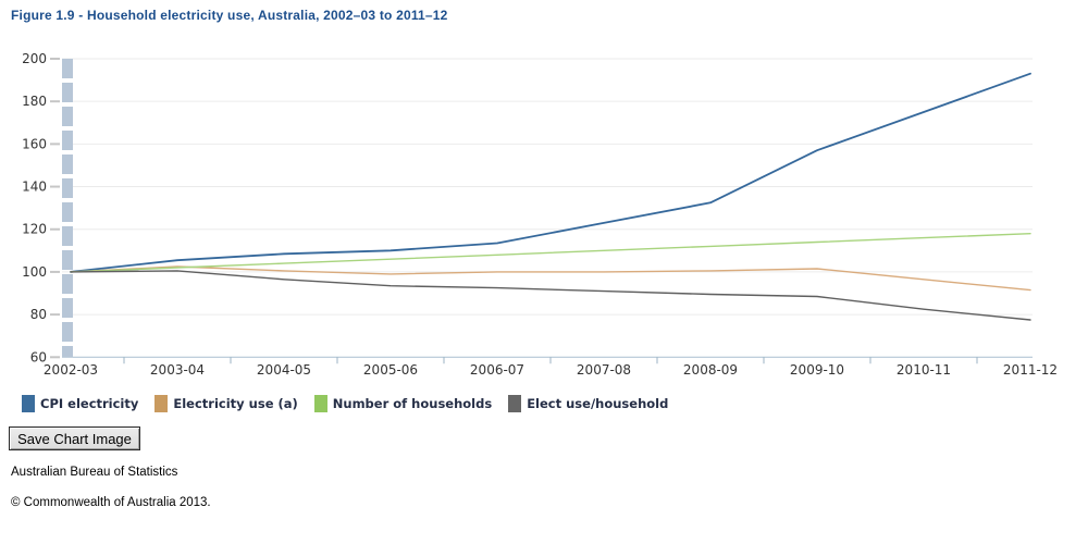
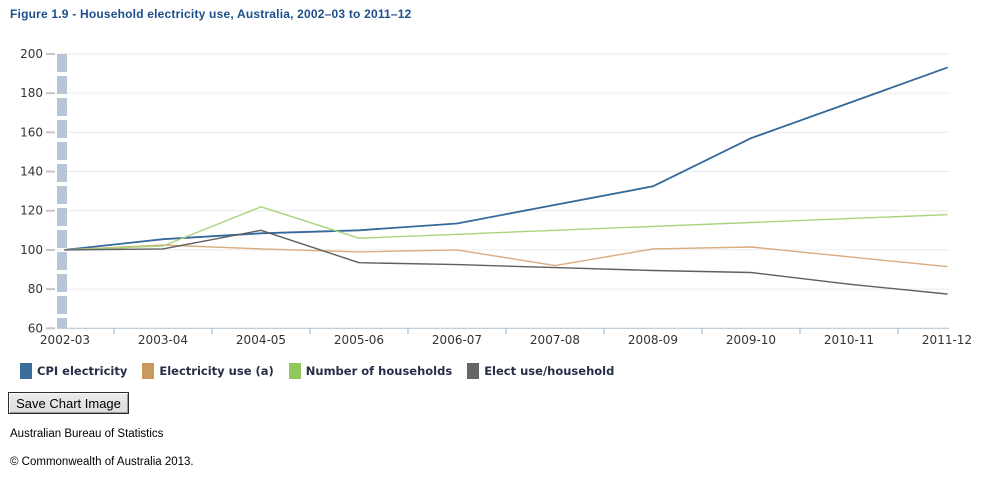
Number of households/2004-05: 104 -> 122
Elect use/household/2004-05: 96 -> 110
Electricity use (a)/2007-08: 100 -> 92
